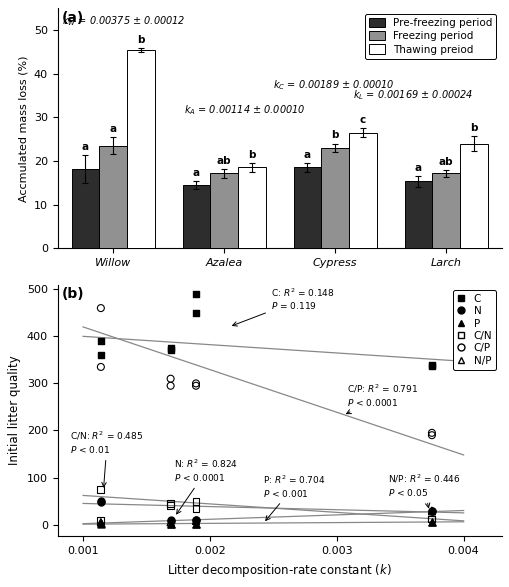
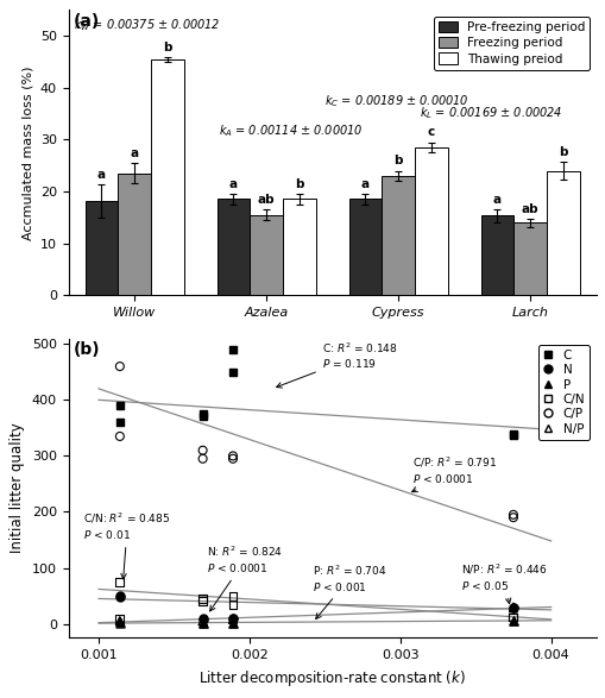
Pre-freezing period/Azalea: 14.5 -> 18.5
Freezing period/Azalea: 17.2 -> 15.5
Thawing preiod/Cypress: 26.5 -> 28.5
Freezing period/Larch: 17.2 -> 14.0
